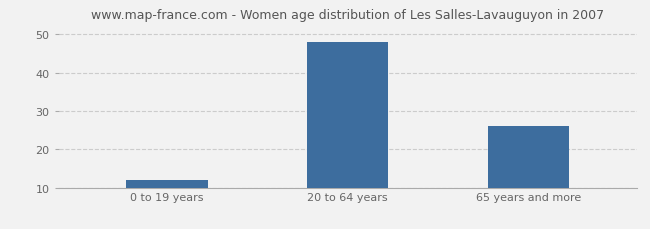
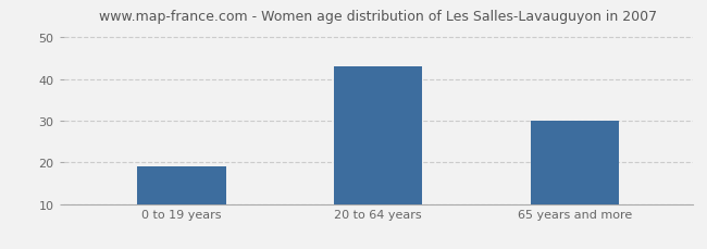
0 to 19 years: 12 -> 19
20 to 64 years: 48 -> 43
65 years and more: 26 -> 30
